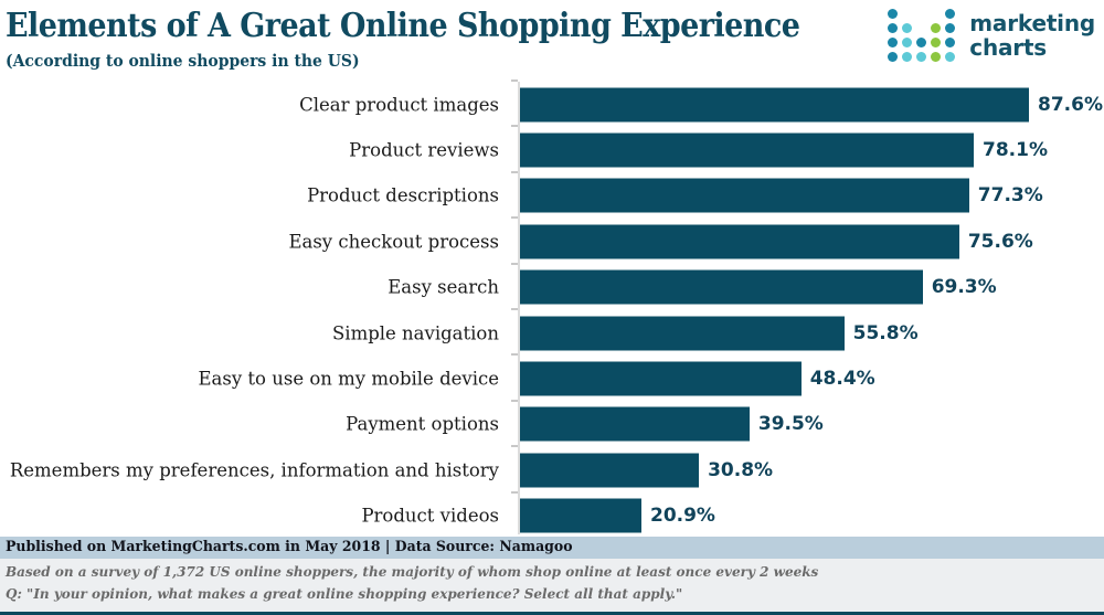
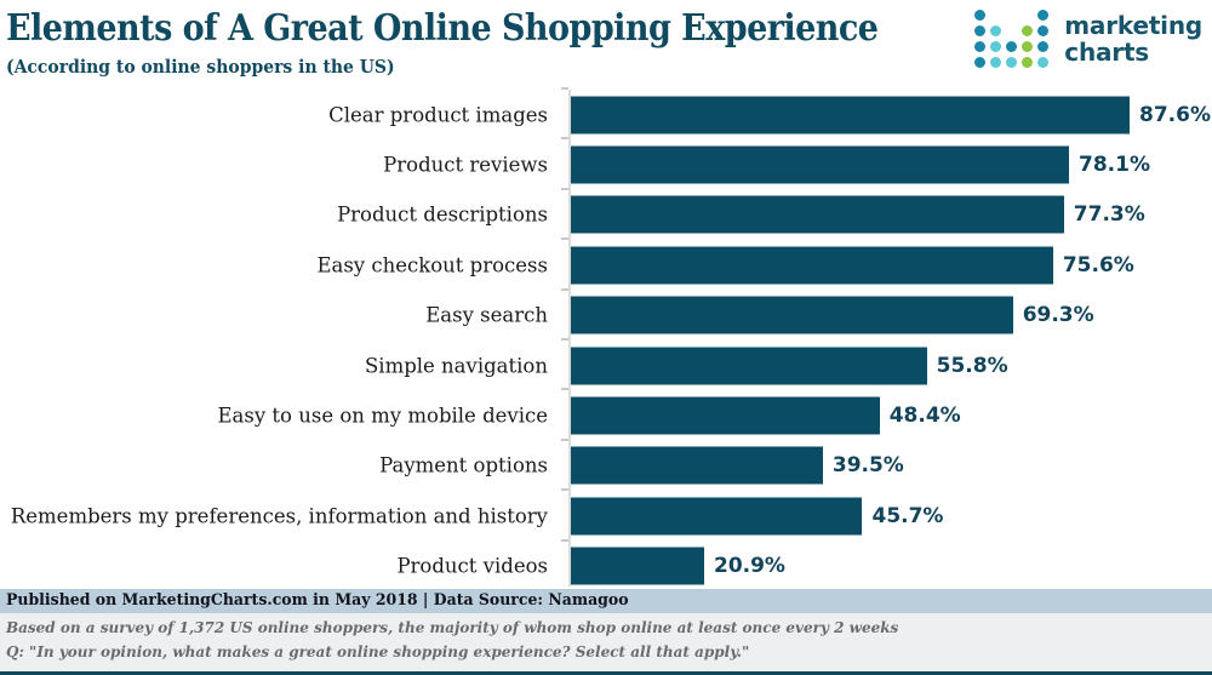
Remembers my preferences, information and history: 30.8% -> 45.7%
